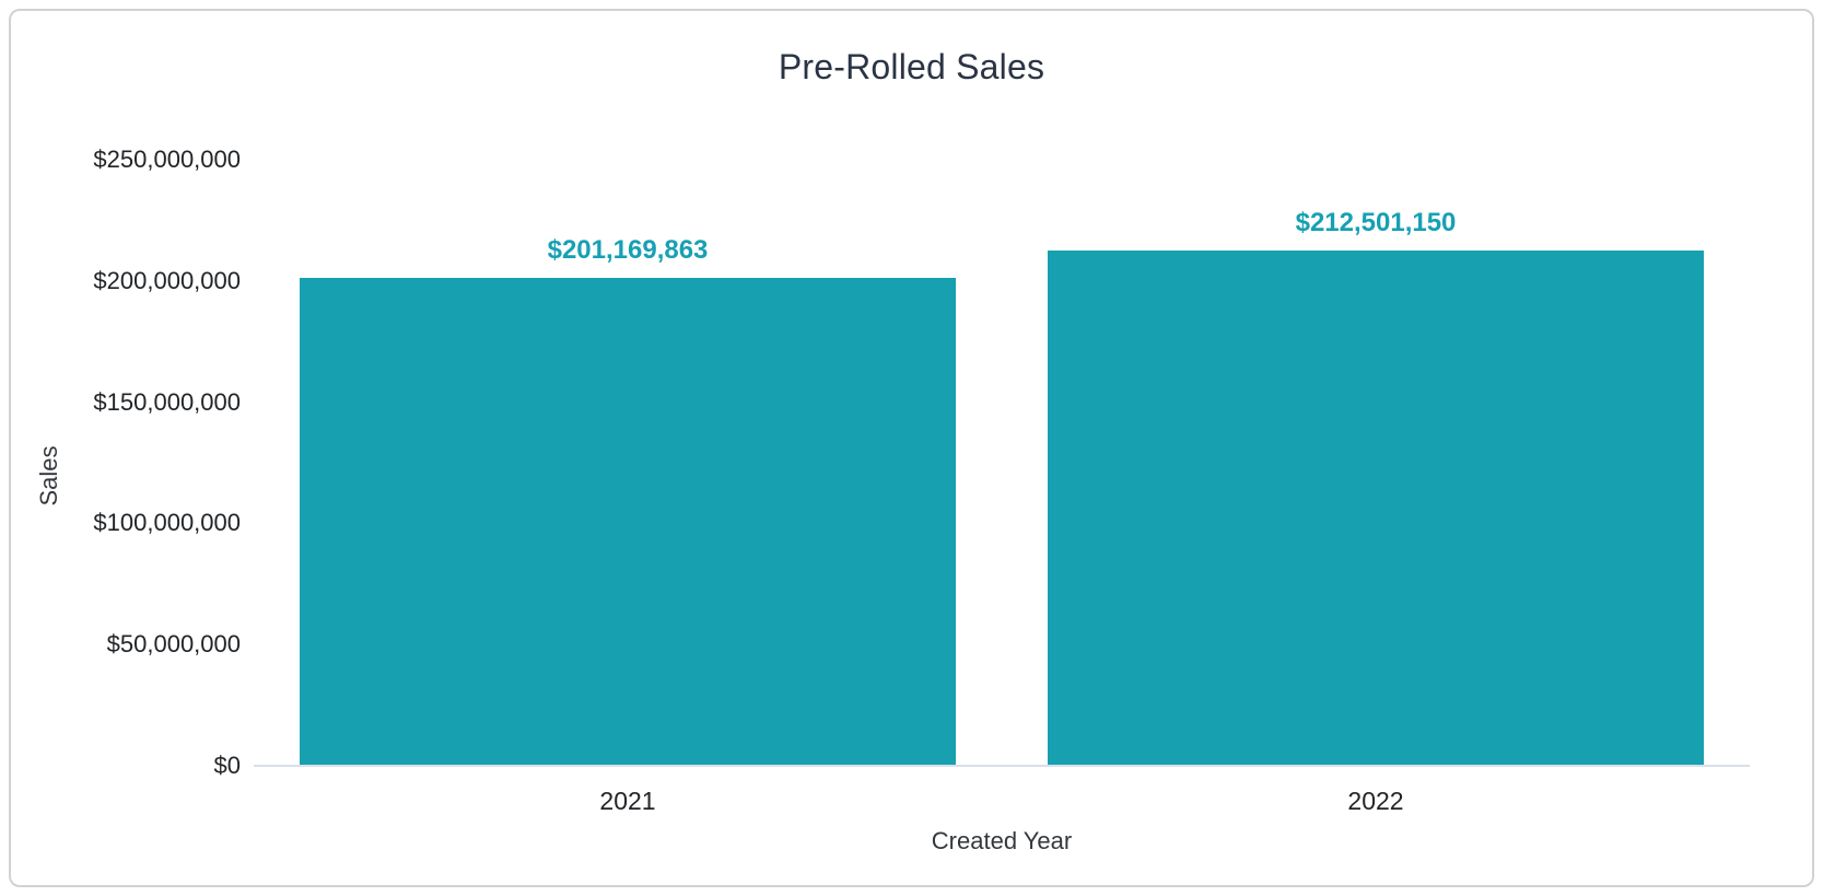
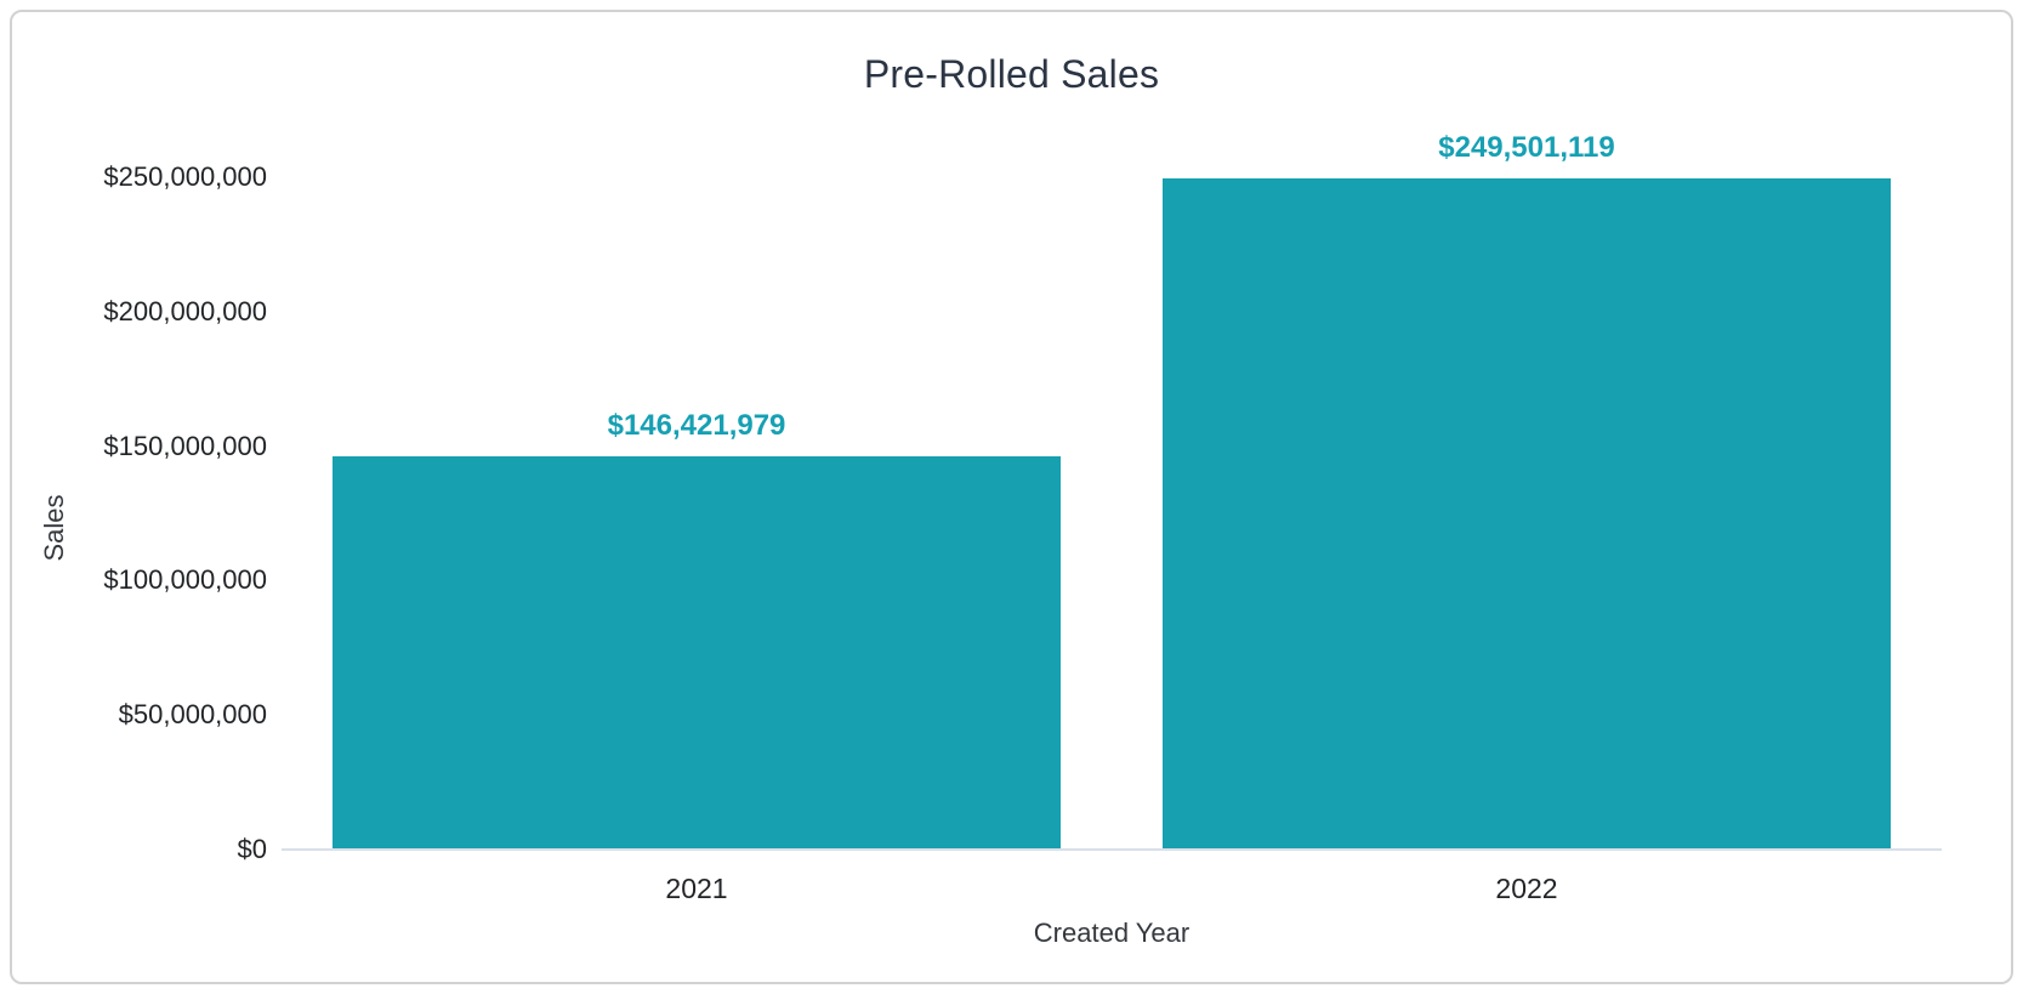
2021: $201,169,863 -> $146,421,979
2022: $212,501,150 -> $249,501,119
